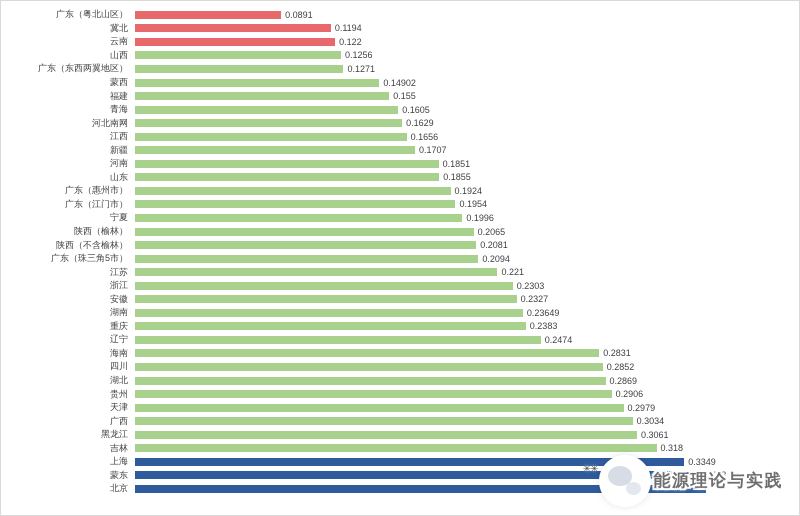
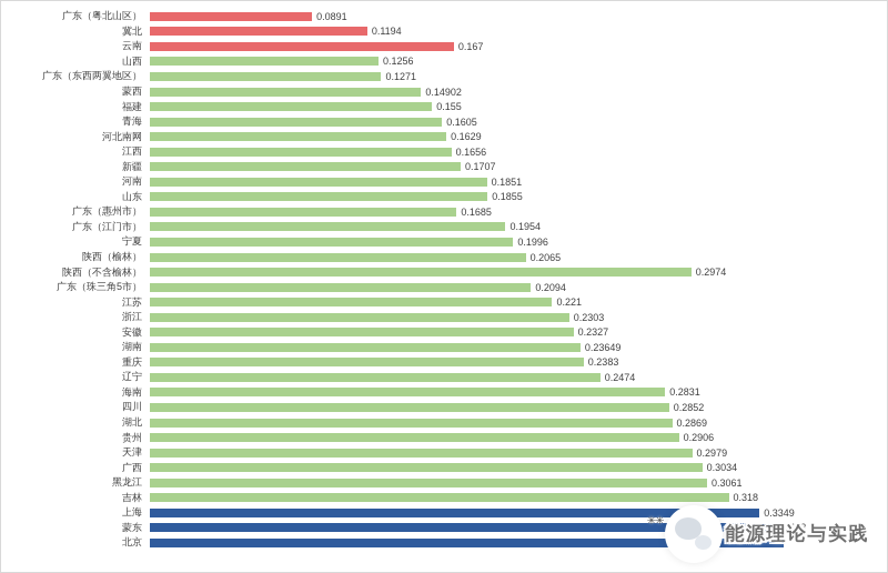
云南: 0.122 -> 0.167
广东（惠州市）: 0.1924 -> 0.1685
陕西（不含榆林）: 0.2081 -> 0.2974
